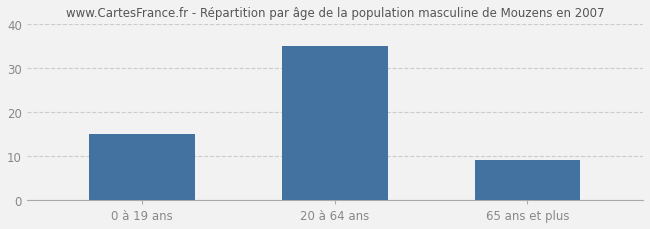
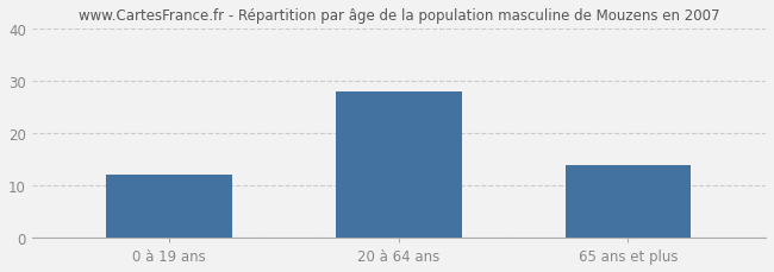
0 à 19 ans: 15 -> 12
20 à 64 ans: 35 -> 28
65 ans et plus: 9 -> 14
